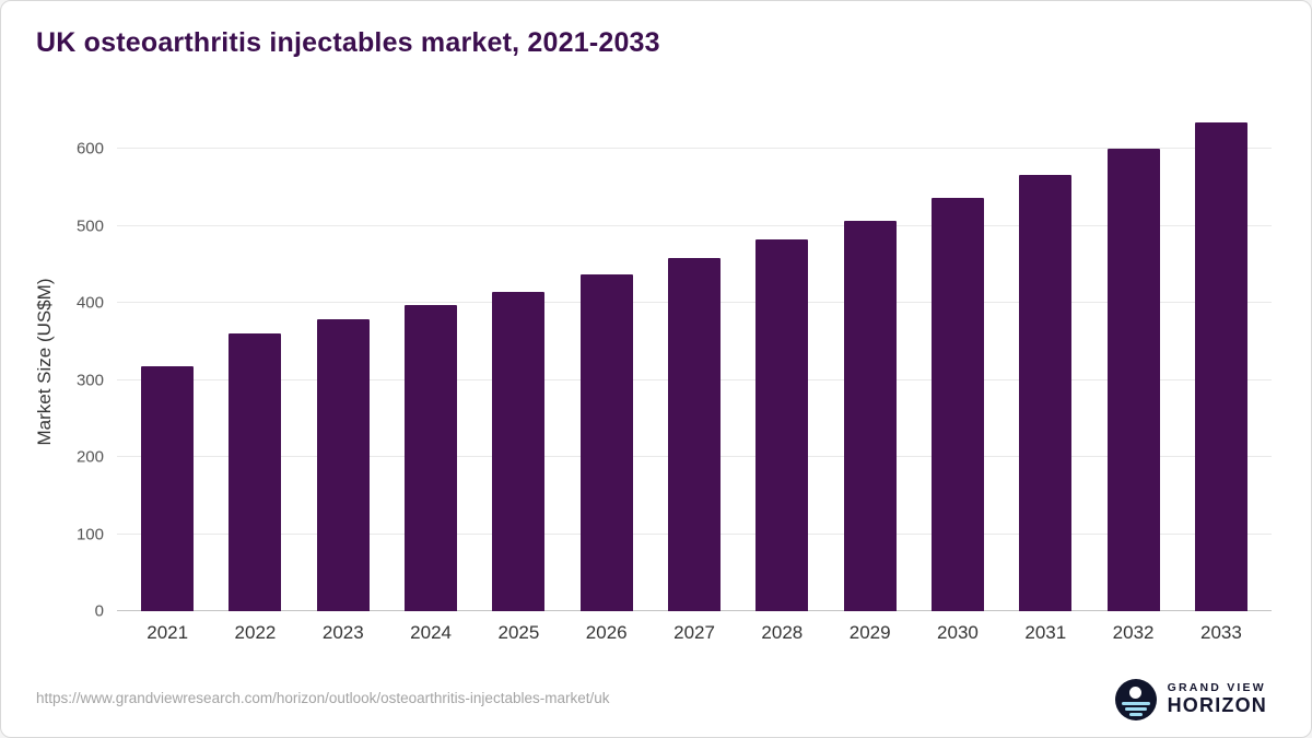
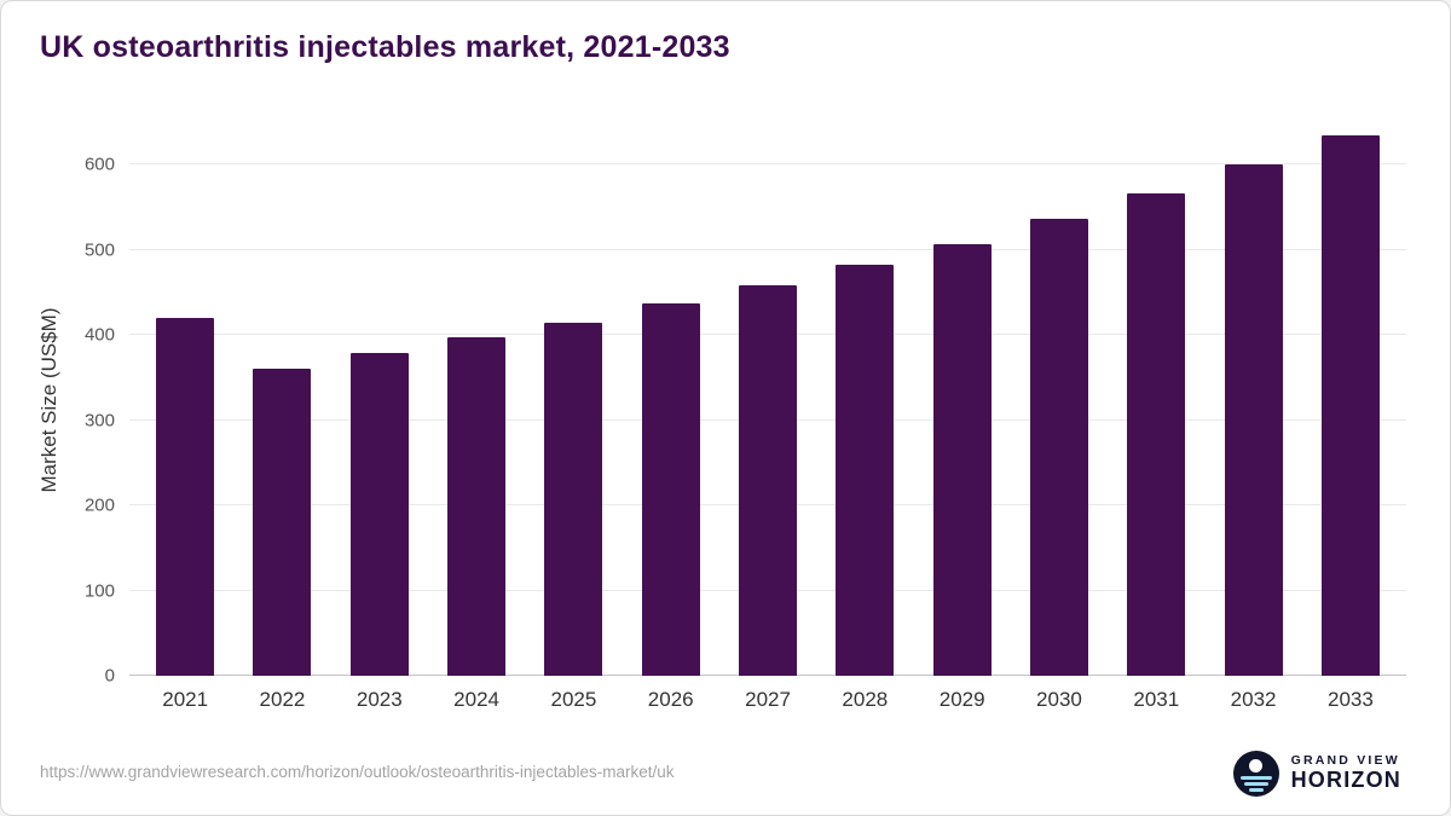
2021: 320 -> 420
